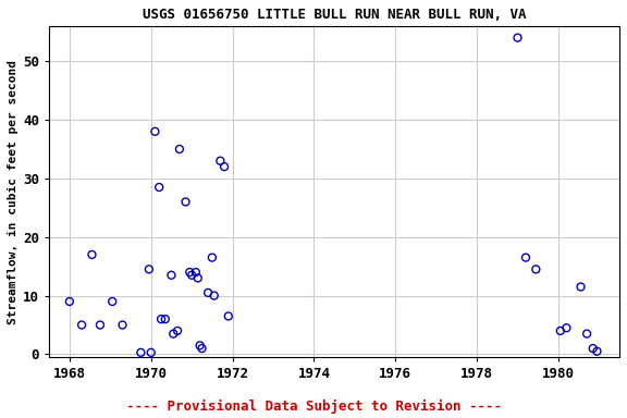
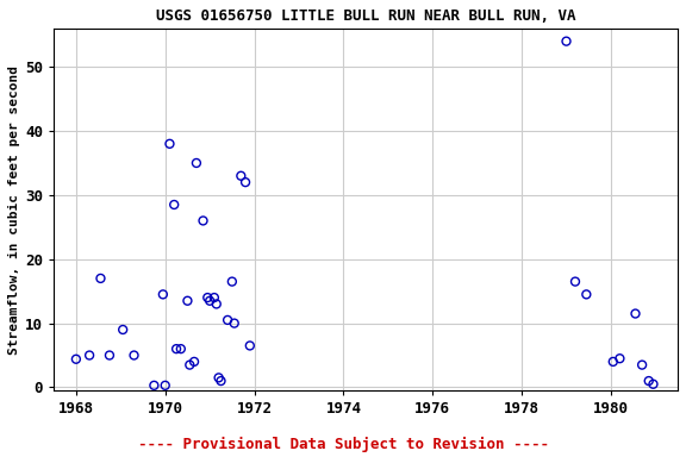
1968: 9.0 -> 4.4
